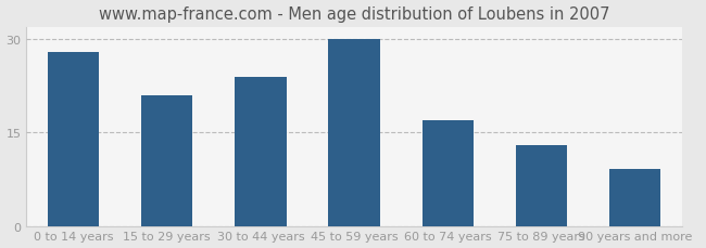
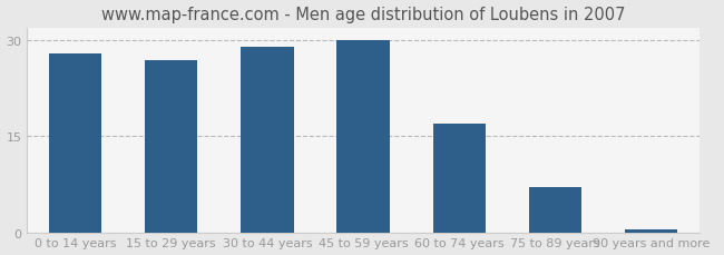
15 to 29 years: 21.0 -> 27.0
30 to 44 years: 24.0 -> 29.0
75 to 89 years: 13.0 -> 7.0
90 years and more: 9.2 -> 0.5
